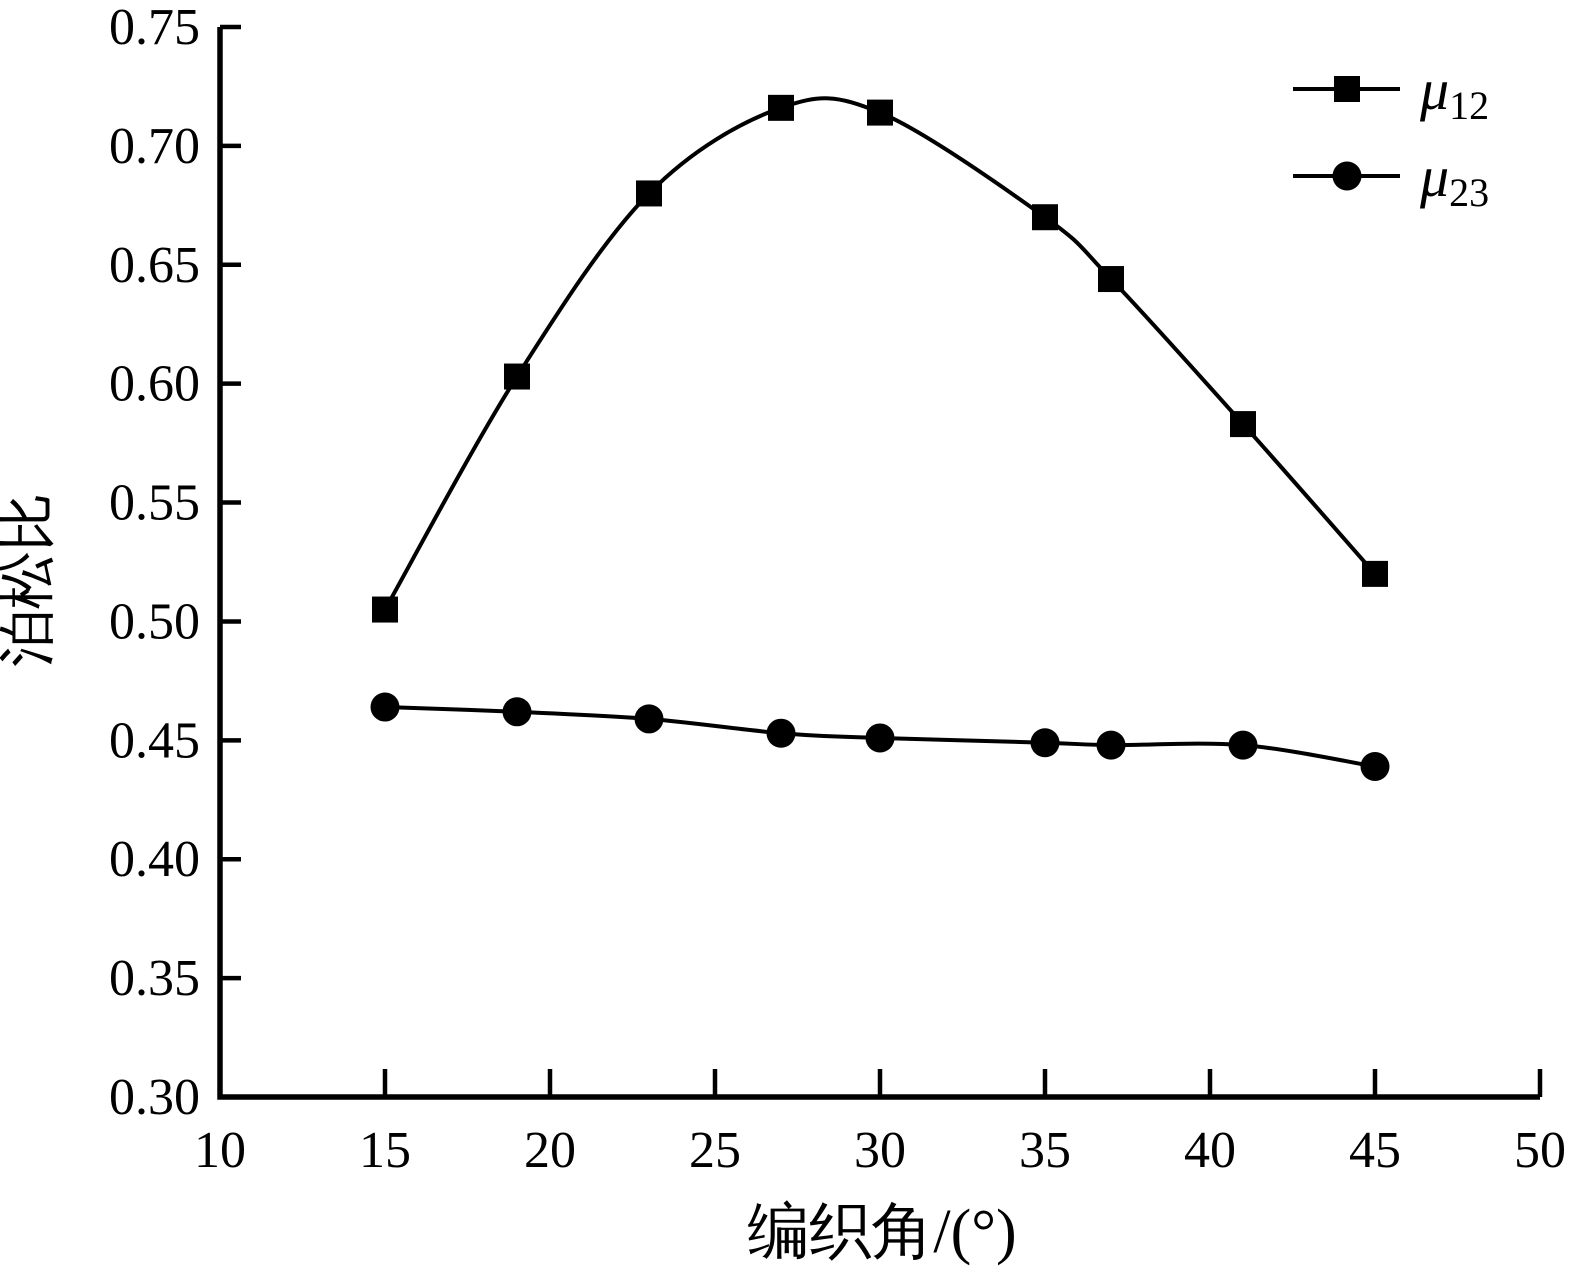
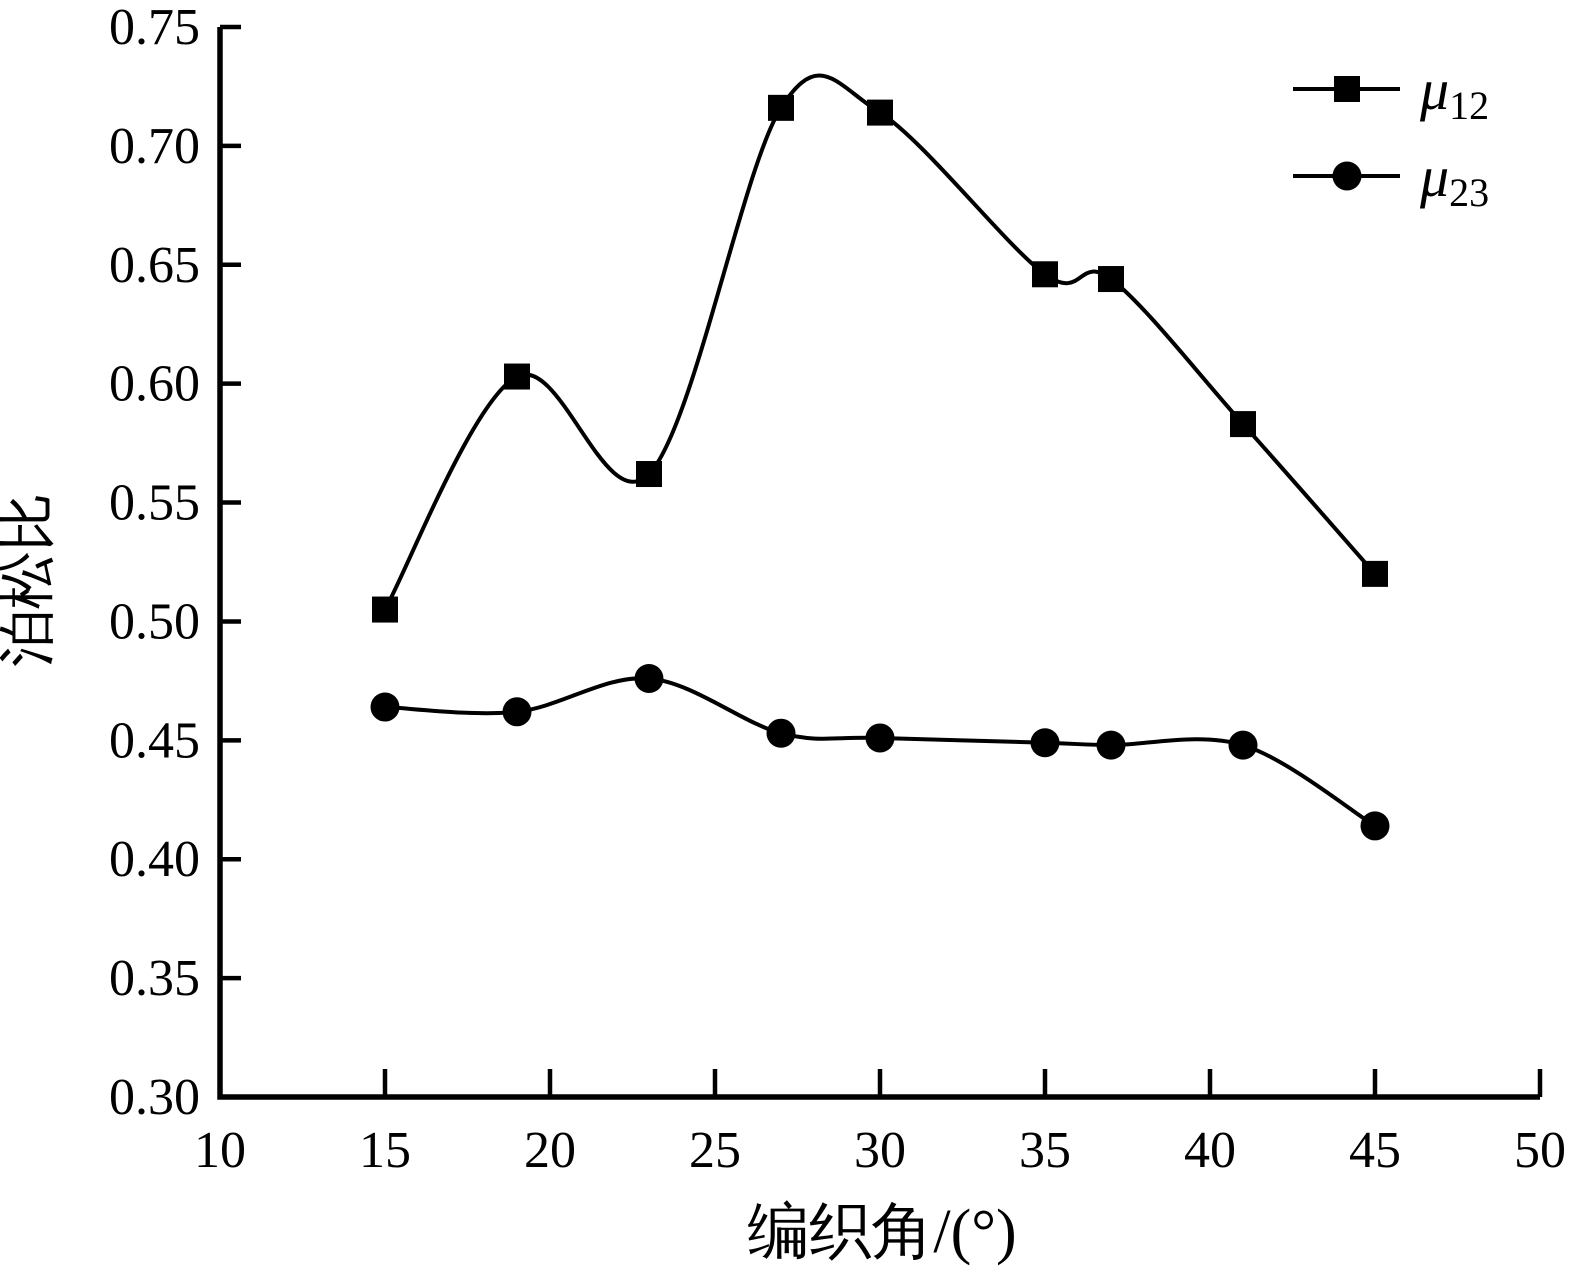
μ12/23: 0.680 -> 0.562
μ23/23: 0.459 -> 0.476
μ12/35: 0.670 -> 0.646
μ23/45: 0.439 -> 0.414
